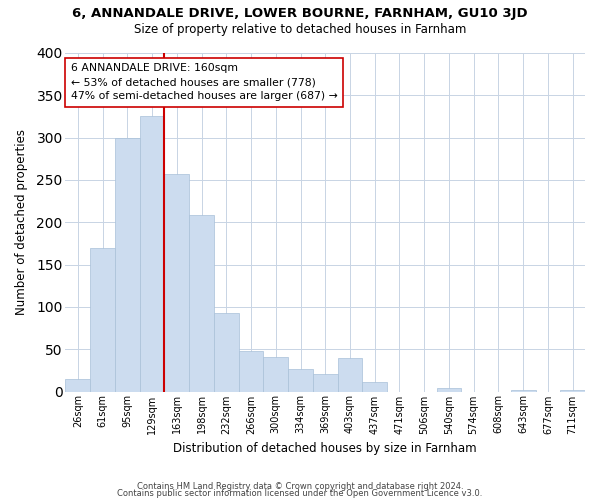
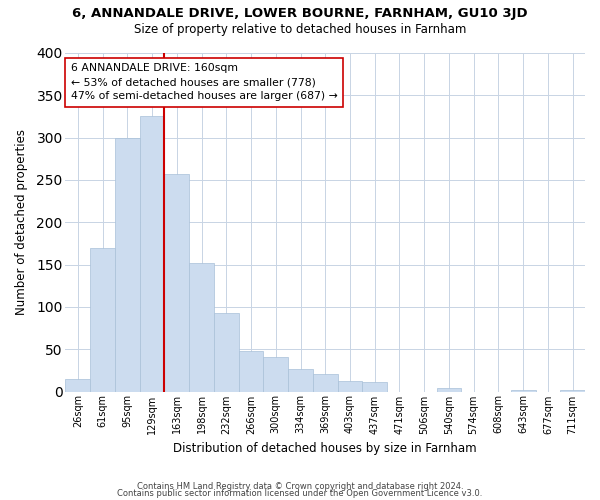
198sqm: 208 -> 152
403sqm: 40 -> 13
